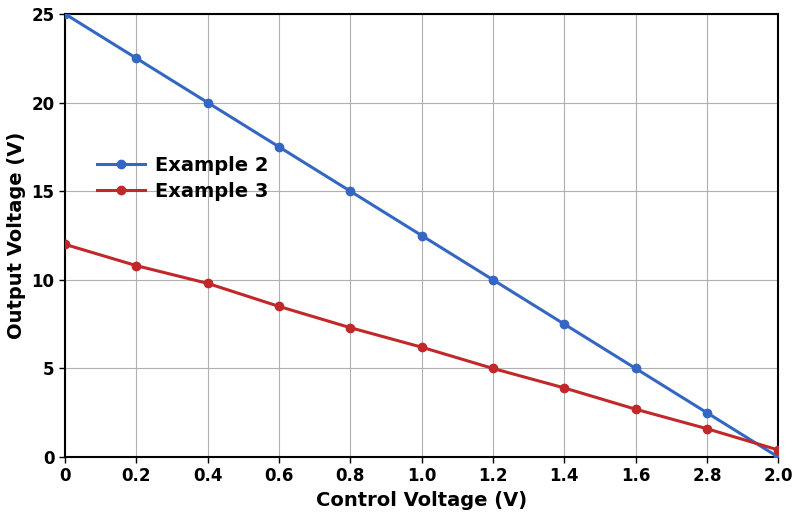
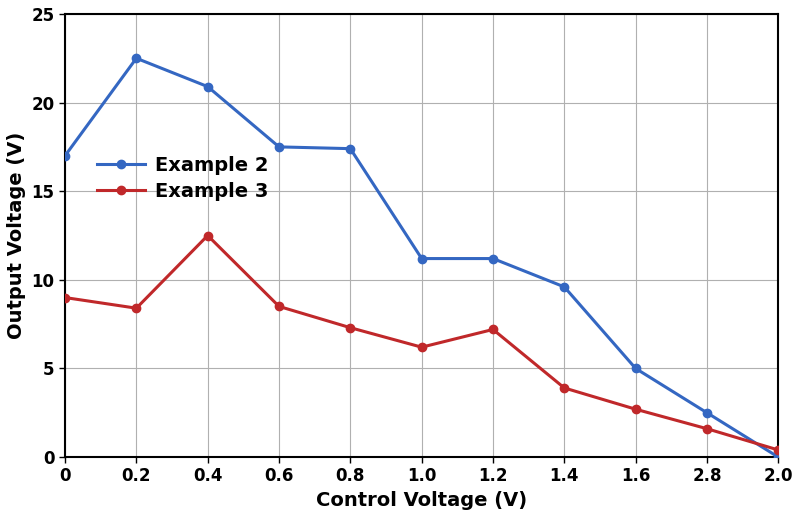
Example 2/0: 25.0 -> 17.0
Example 3/0: 12.0 -> 9.0
Example 3/0.2: 10.8 -> 8.4
Example 2/0.4: 20.0 -> 20.9
Example 3/0.4: 9.8 -> 12.5
Example 2/0.8: 15.0 -> 17.4
Example 2/1.0: 12.5 -> 11.2
Example 2/1.2: 10.0 -> 11.2
Example 3/1.2: 5.0 -> 7.2
Example 2/1.4: 7.5 -> 9.6
